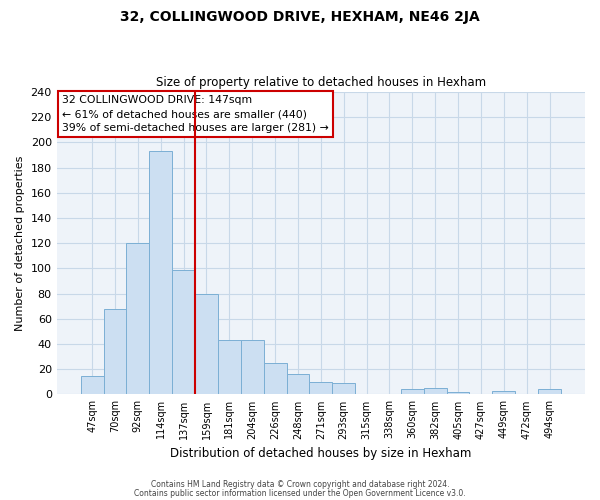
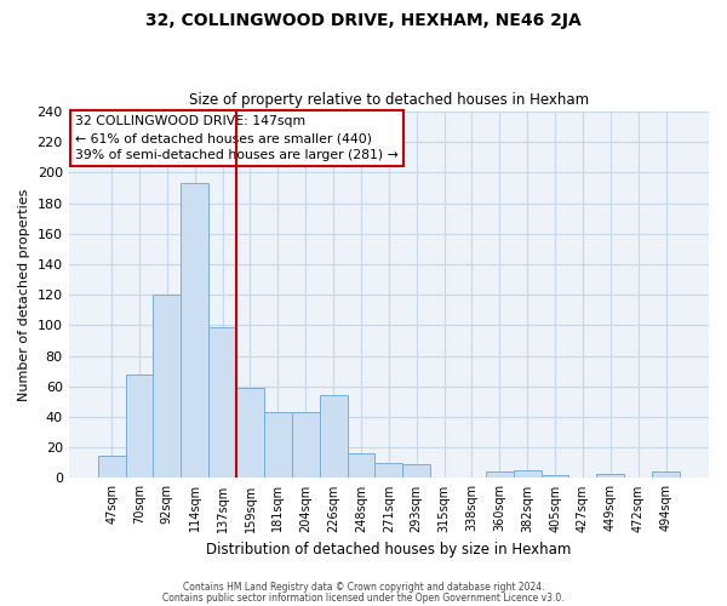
159sqm: 80 -> 59
226sqm: 25 -> 54
